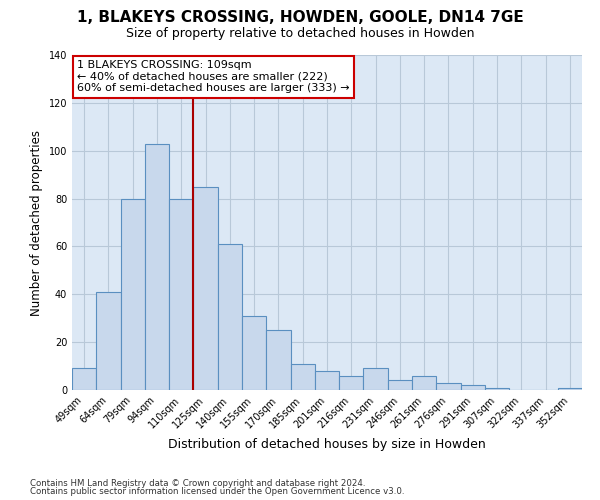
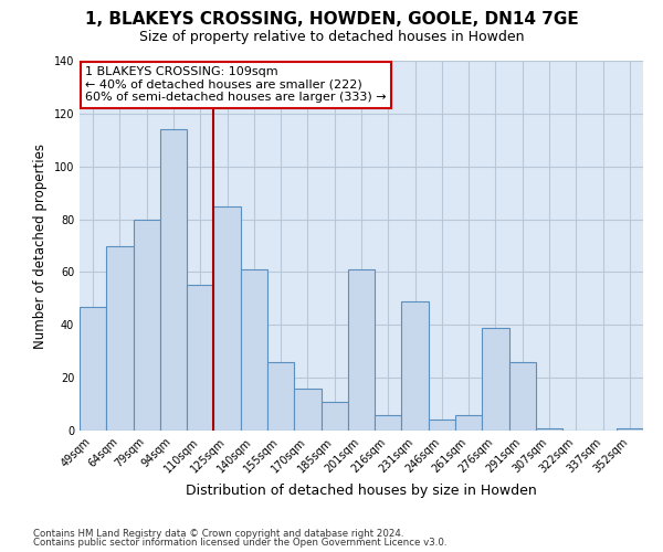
49sqm: 9 -> 47
64sqm: 41 -> 70
94sqm: 103 -> 114
110sqm: 80 -> 55
155sqm: 31 -> 26
170sqm: 25 -> 16
201sqm: 8 -> 61
231sqm: 9 -> 49
276sqm: 3 -> 39
291sqm: 2 -> 26
